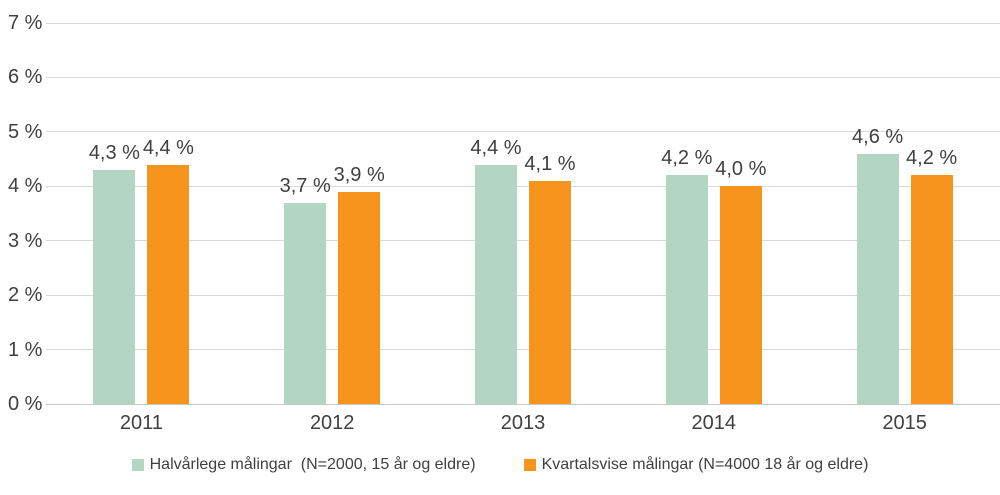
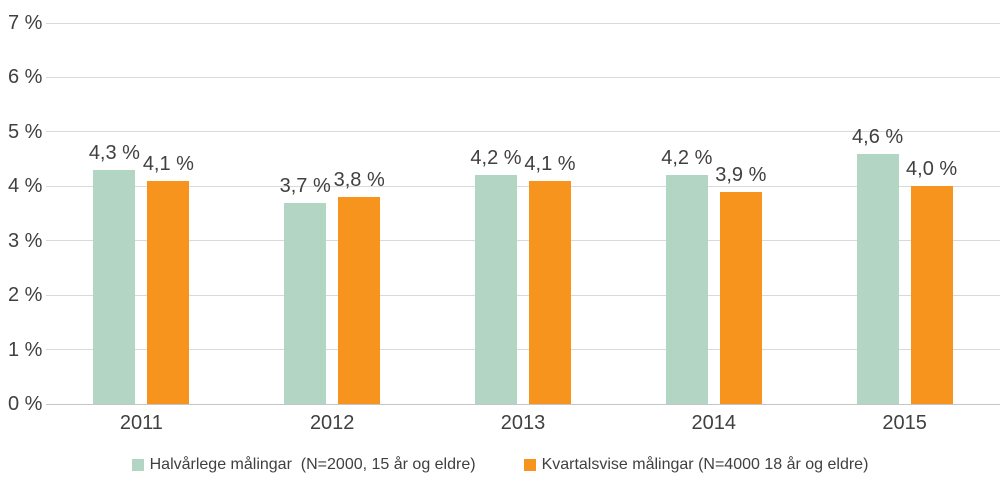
Kvartalsvise målingar (N=4000 18 år og eldre)/2011: 4,4 -> 4,1
Kvartalsvise målingar (N=4000 18 år og eldre)/2012: 3,9 -> 3,8
Halvårlege målingar (N=2000, 15 år og eldre)/2013: 4,4 -> 4,2
Kvartalsvise målingar (N=4000 18 år og eldre)/2014: 4,0 -> 3,9
Kvartalsvise målingar (N=4000 18 år og eldre)/2015: 4,2 -> 4,0
